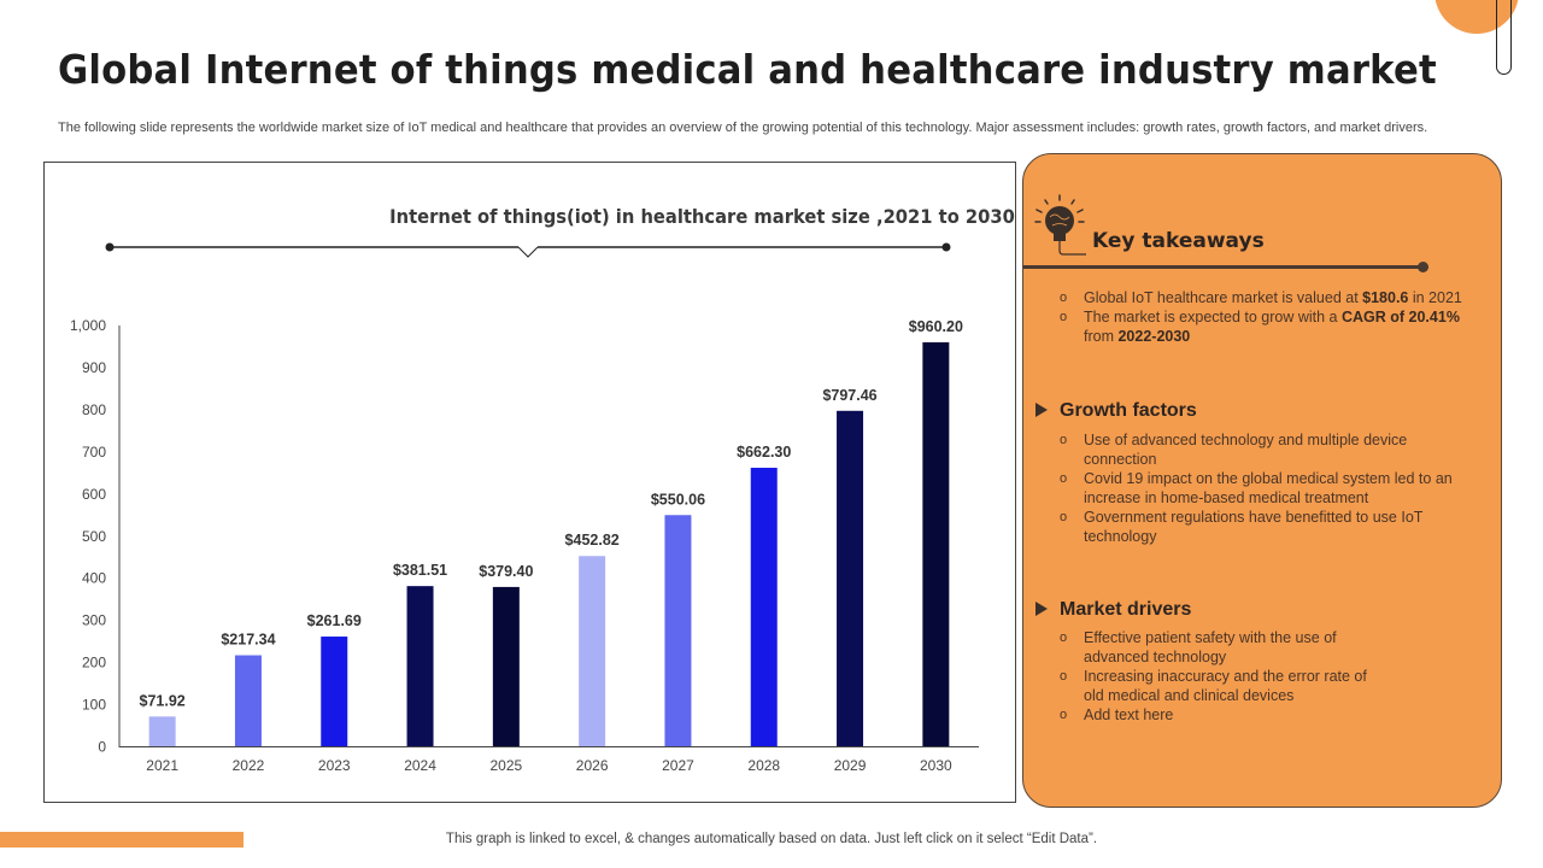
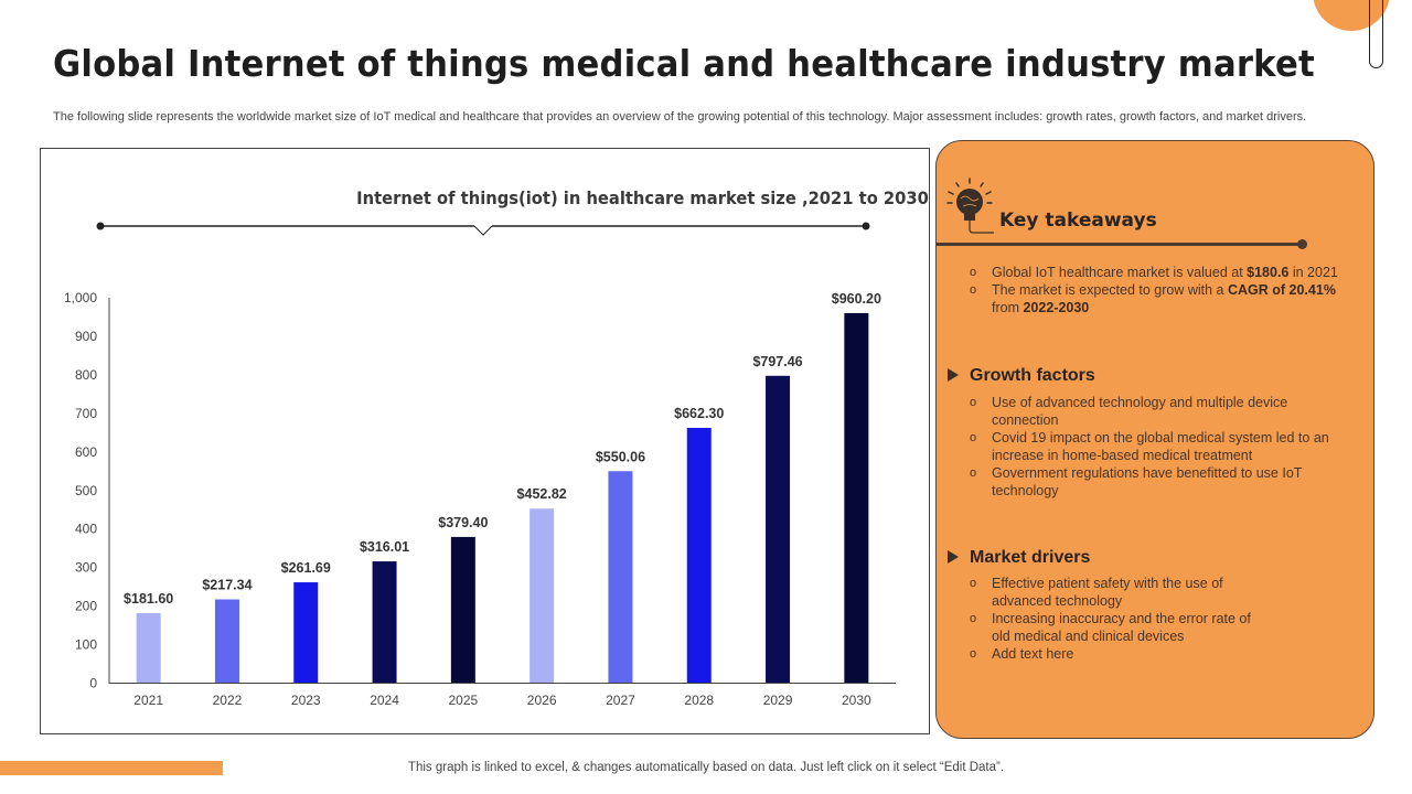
2021: $71.92 -> $181.60
2024: $381.51 -> $316.01
